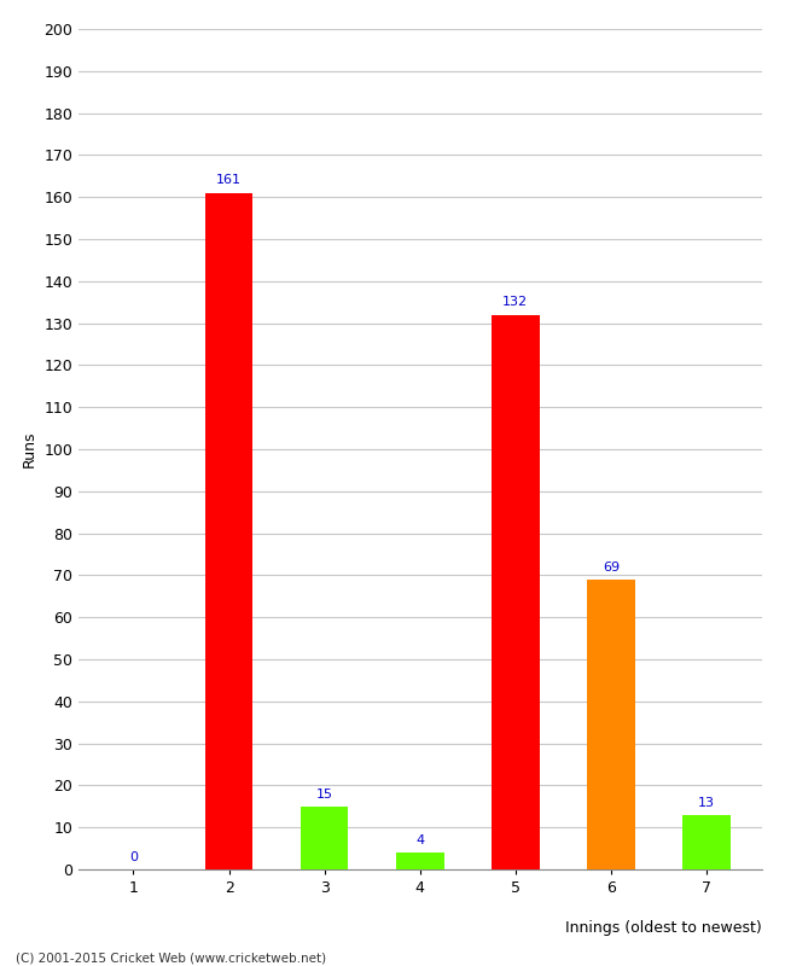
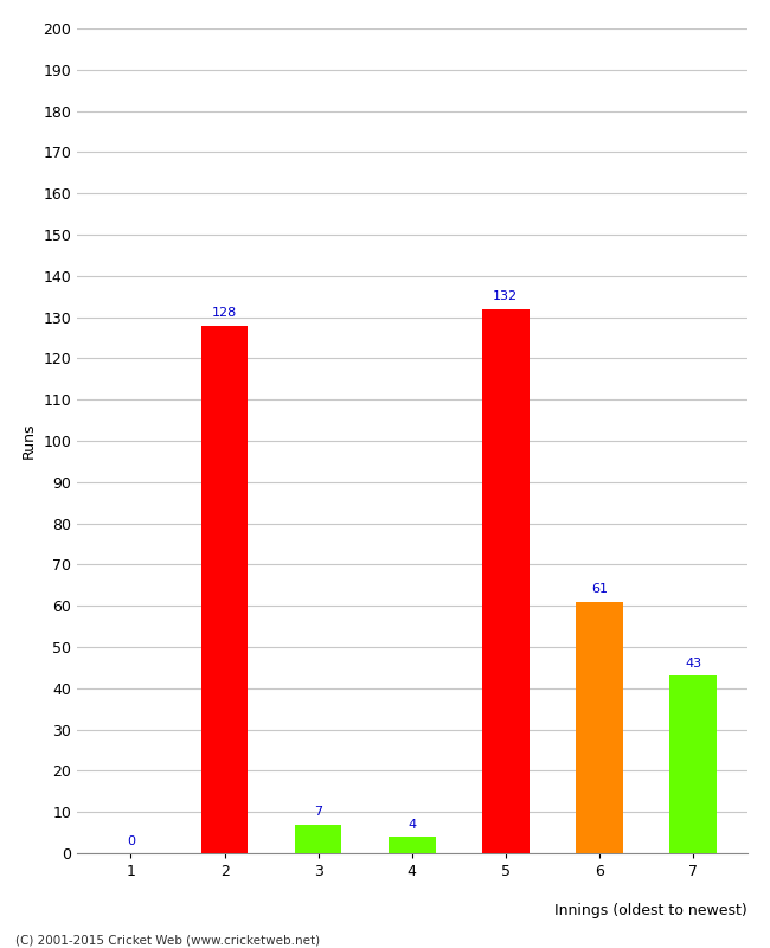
2: 161 -> 128
3: 15 -> 7
6: 69 -> 61
7: 13 -> 43
